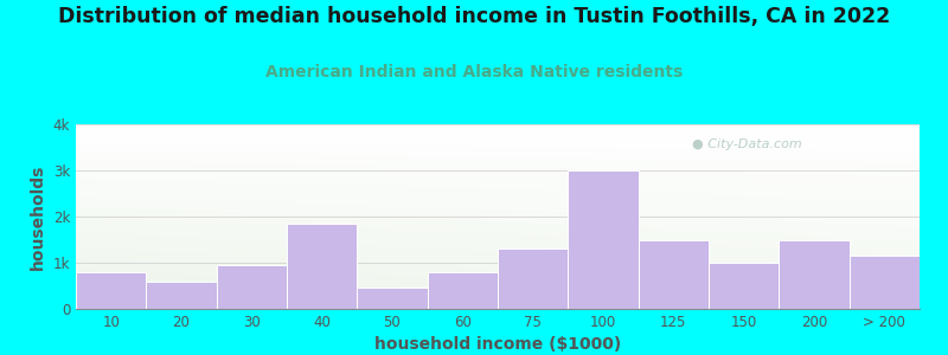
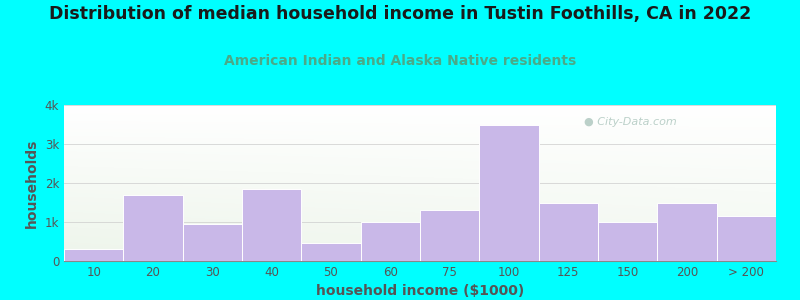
10: 0.80k -> 0.30k
20: 0.60k -> 1.70k
60: 0.80k -> 1.00k
100: 3.00k -> 3.50k
